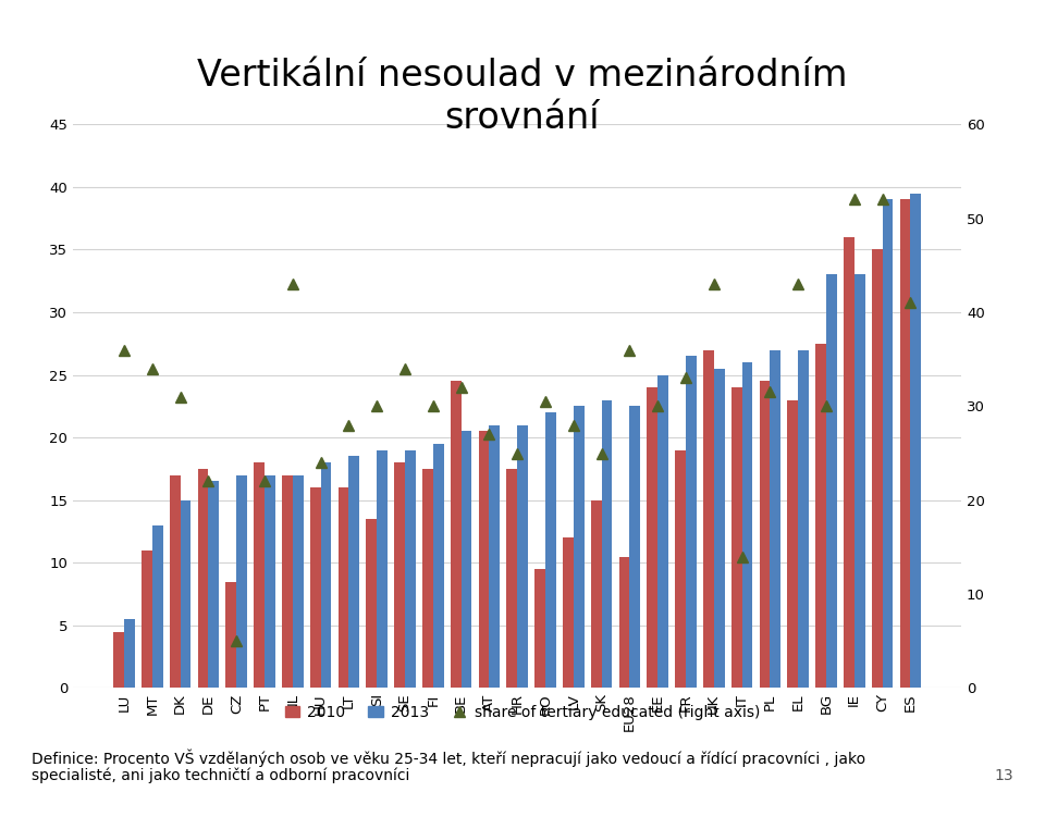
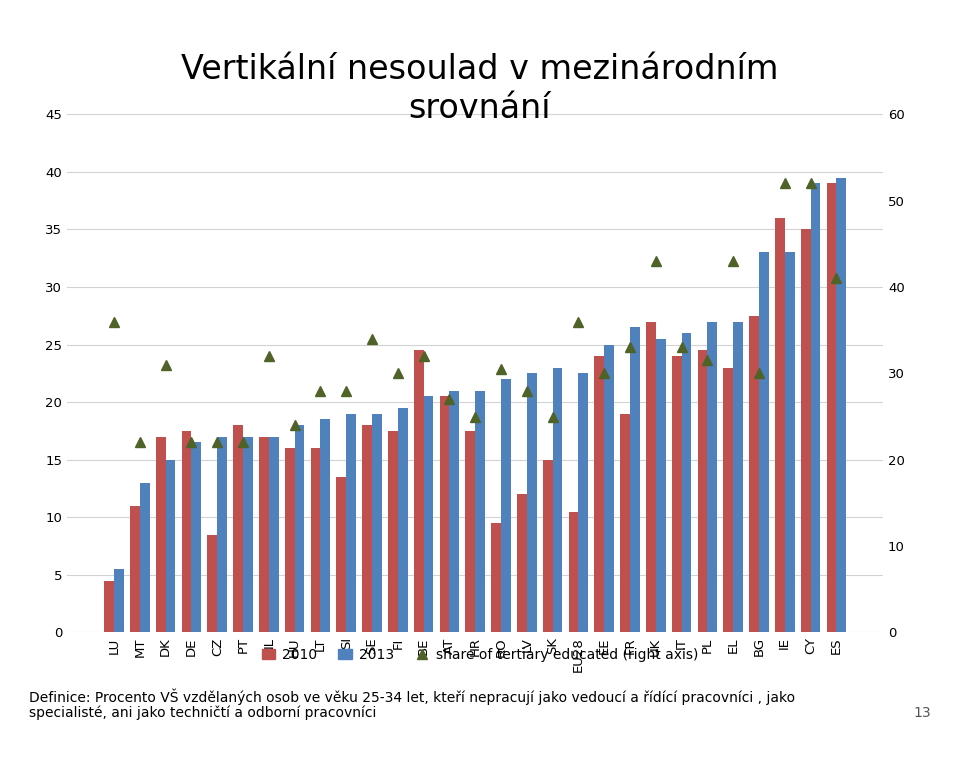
share of tertiary educated (right axis)/MT: 34.0 -> 22.0
share of tertiary educated (right axis)/CZ: 5.0 -> 22.0
share of tertiary educated (right axis)/NL: 43.0 -> 32.0
share of tertiary educated (right axis)/SI: 30.0 -> 28.0
share of tertiary educated (right axis)/IT: 14.0 -> 33.0
